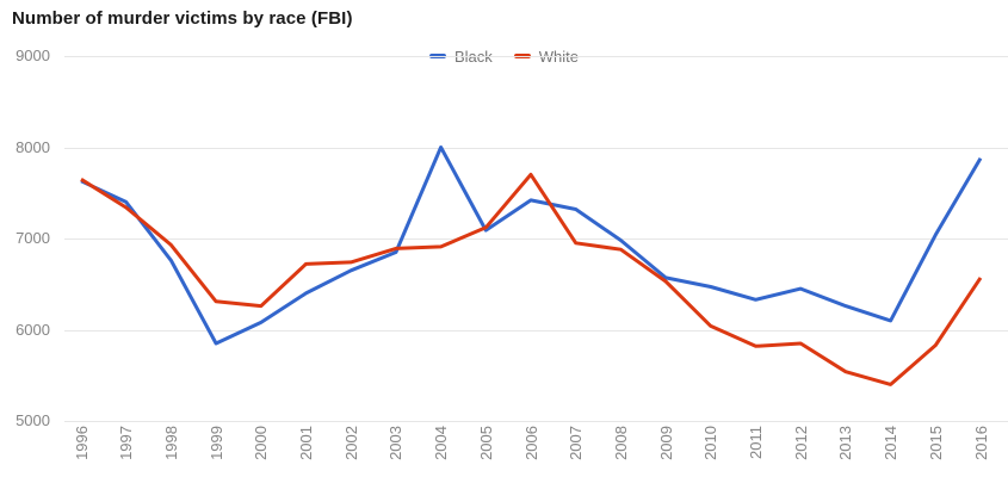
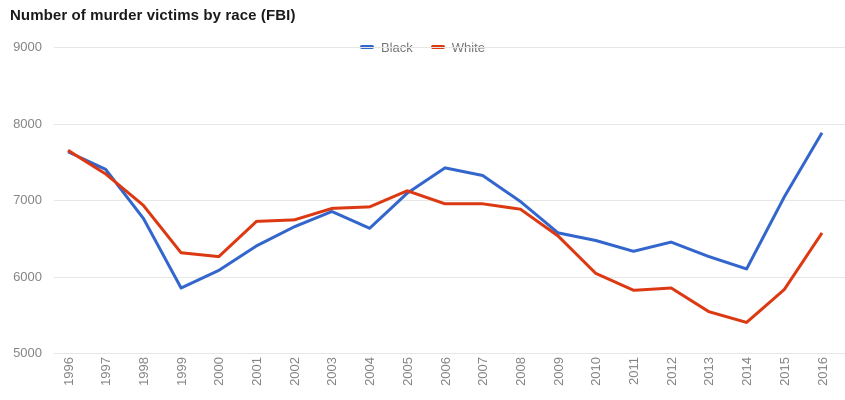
Black/2004: 8000 -> 6600
White/2006: 7700 -> 7000
